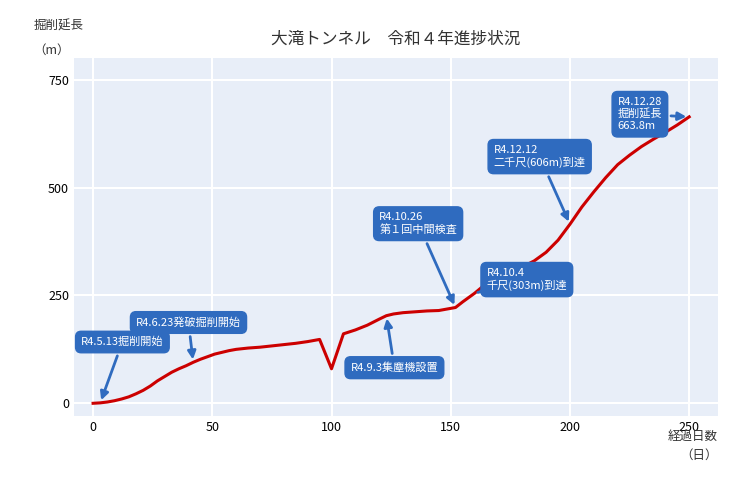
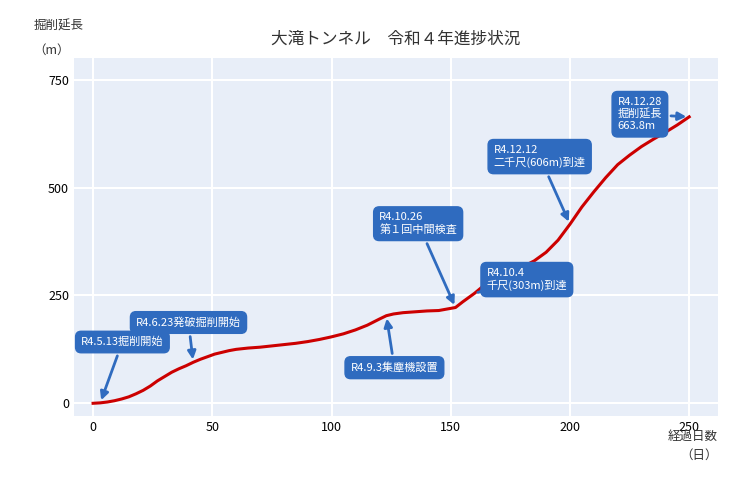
100: 80 -> 154
